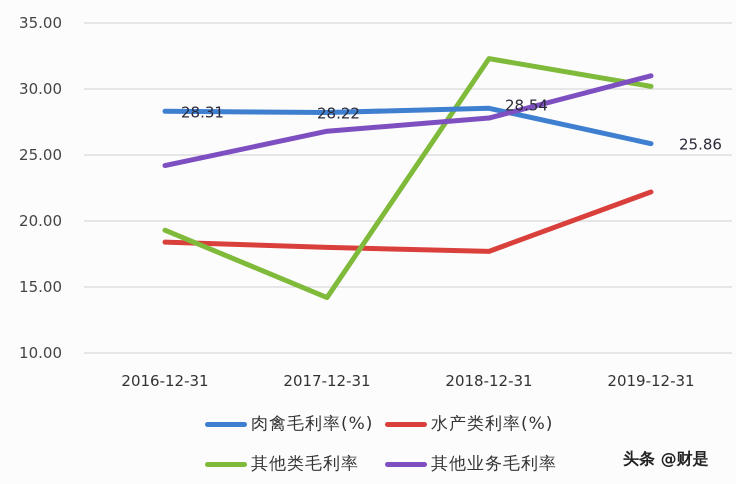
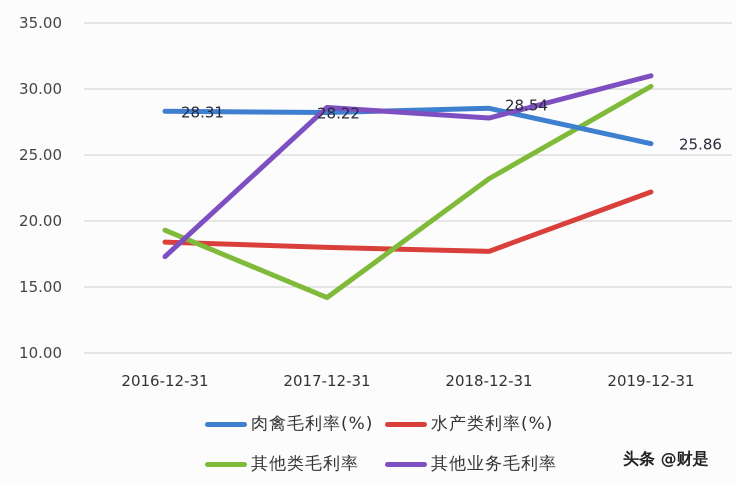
其他业务毛利率/2016-12-31: 24.2 -> 17.3
其他业务毛利率/2017-12-31: 26.8 -> 28.6
其他类毛利率/2018-12-31: 32.3 -> 23.2
